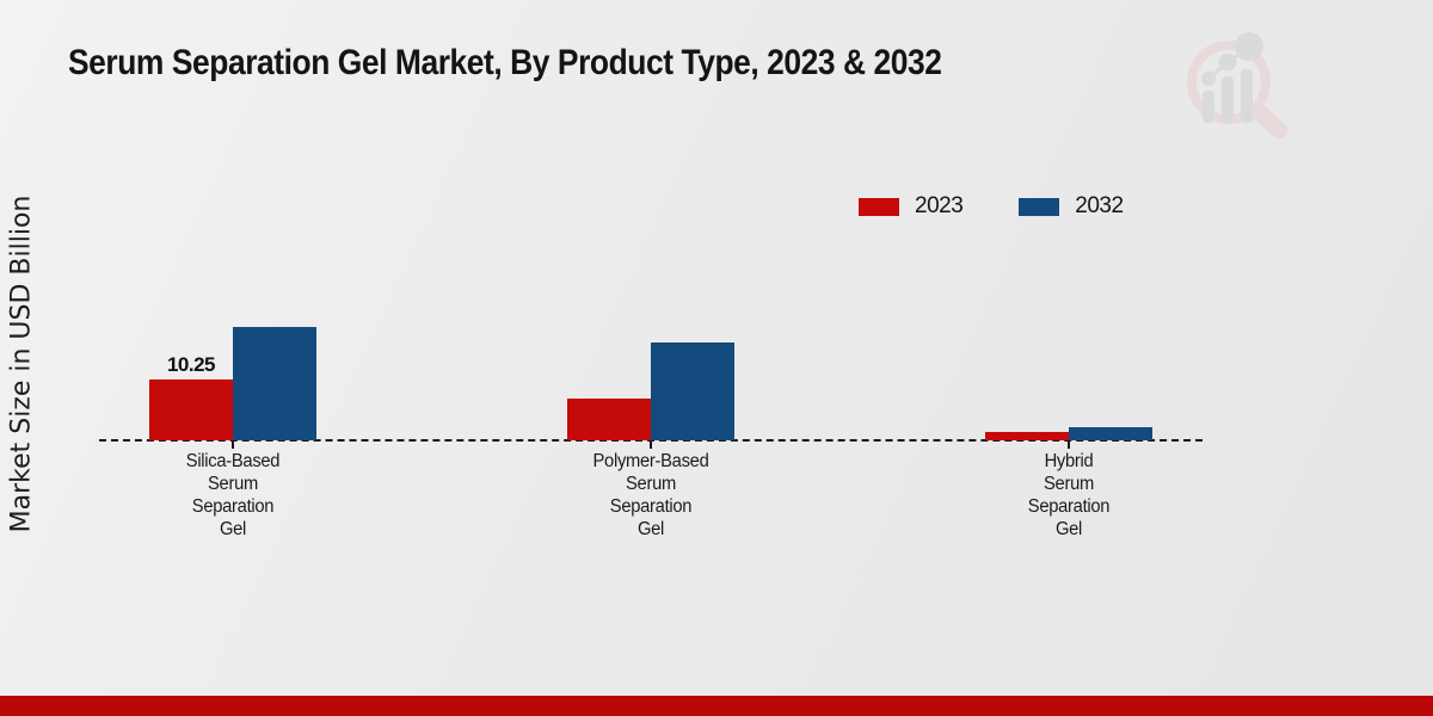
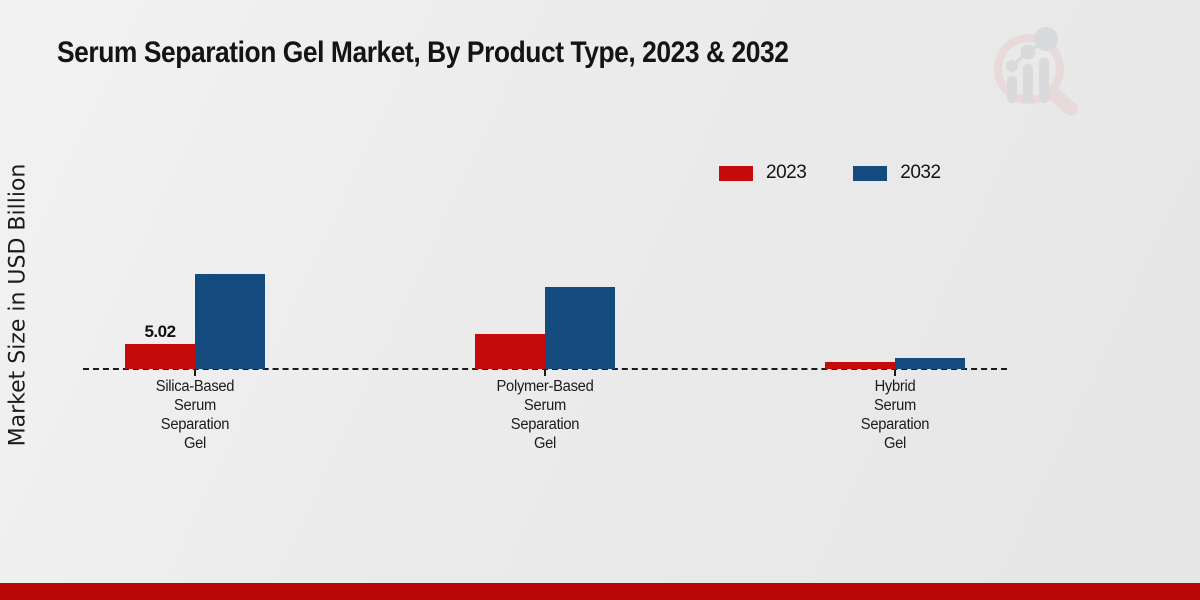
2023/Silica-Based Serum Separation Gel: 10.25 -> 5.02
